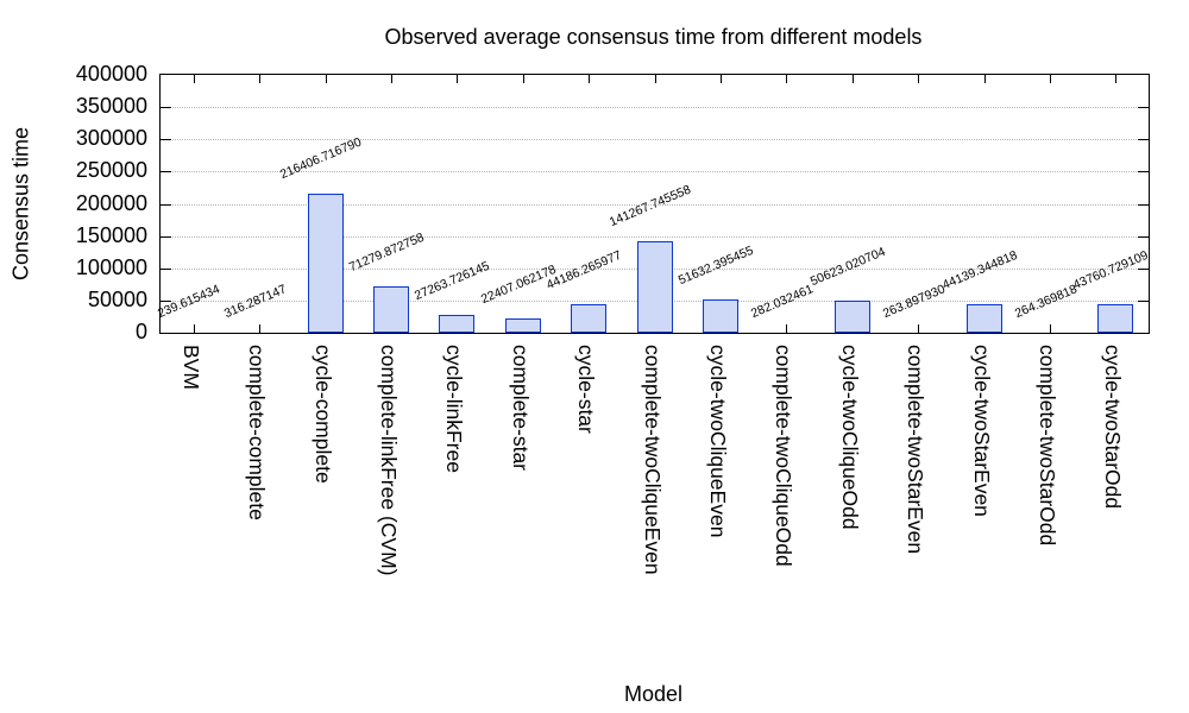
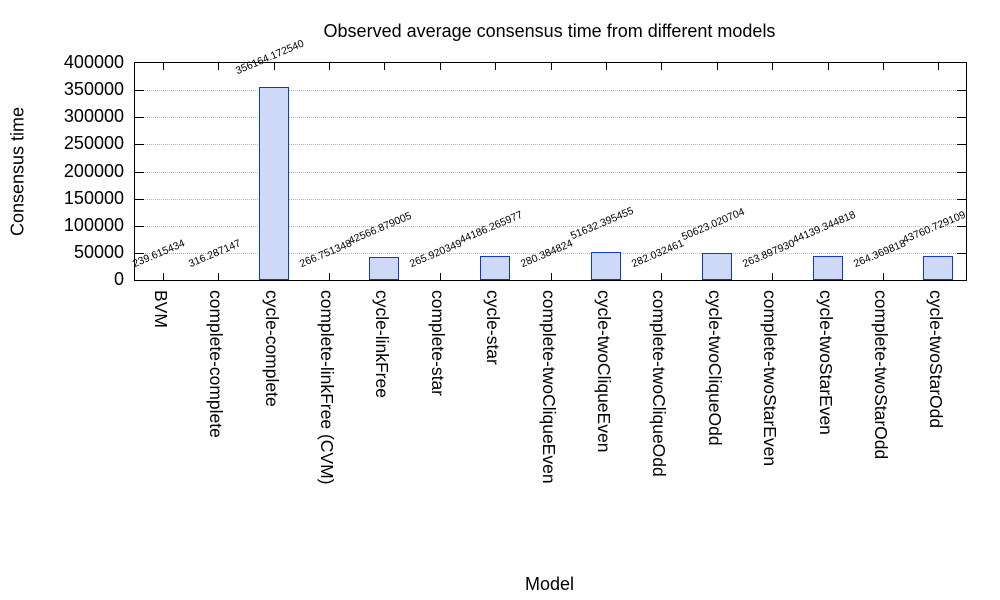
cycle-complete: 216406.716790 -> 356164.172540
complete-linkFree (CVM): 71279.872758 -> 266.751348
cycle-linkFree: 27263.726145 -> 42566.879005
complete-star: 22407.062178 -> 265.920349
complete-twoCliqueEven: 141267.745558 -> 280.384824
